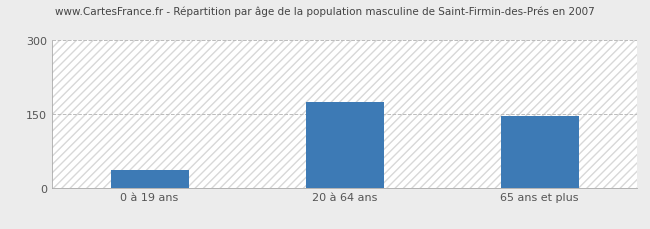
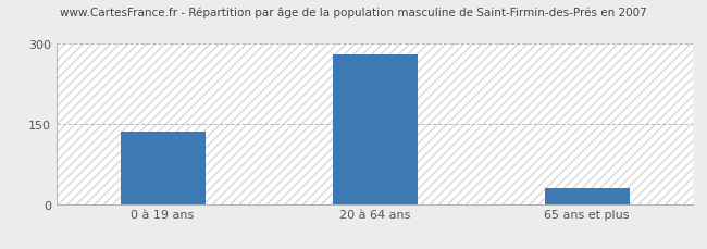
0 à 19 ans: 35 -> 136
20 à 64 ans: 175 -> 280
65 ans et plus: 145 -> 30
